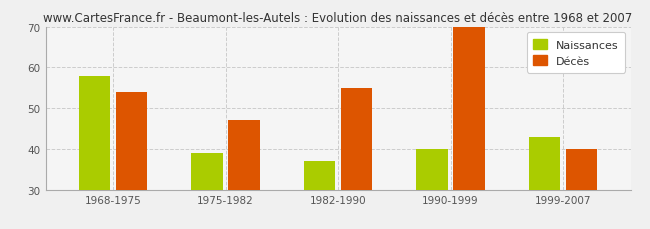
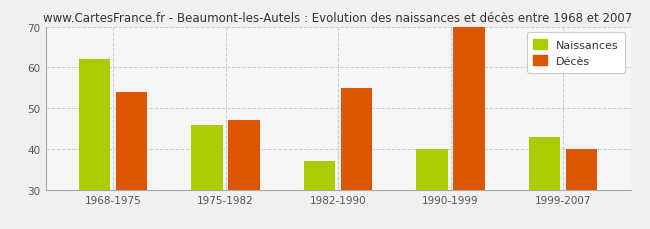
Naissances/1968-1975: 58 -> 62
Naissances/1975-1982: 39 -> 46
